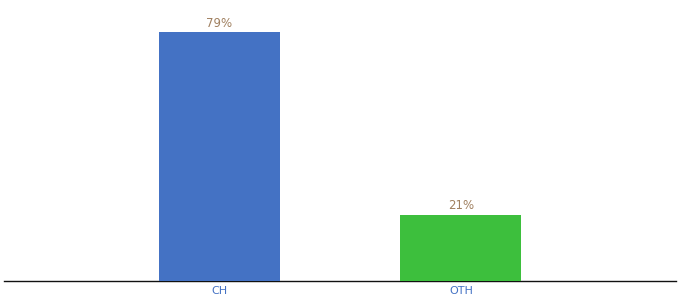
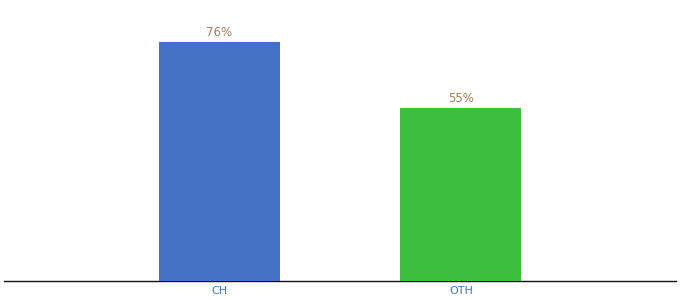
CH: 79% -> 76%
OTH: 21% -> 55%
